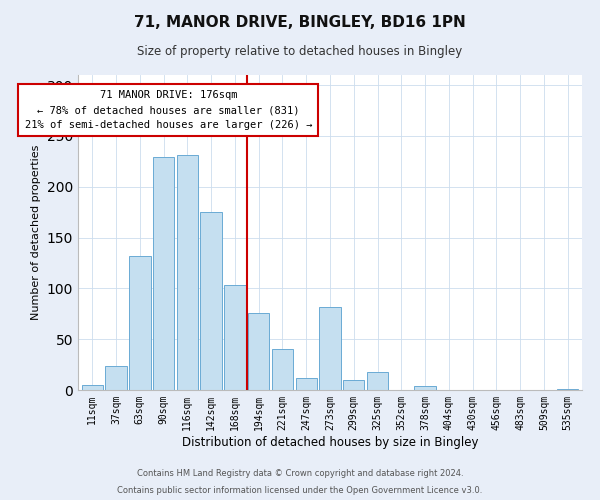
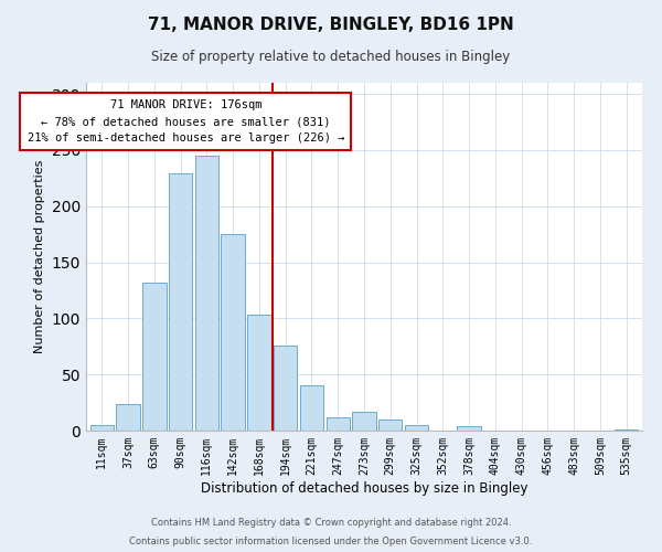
116sqm: 231 -> 245
273sqm: 82 -> 17
325sqm: 18 -> 5
